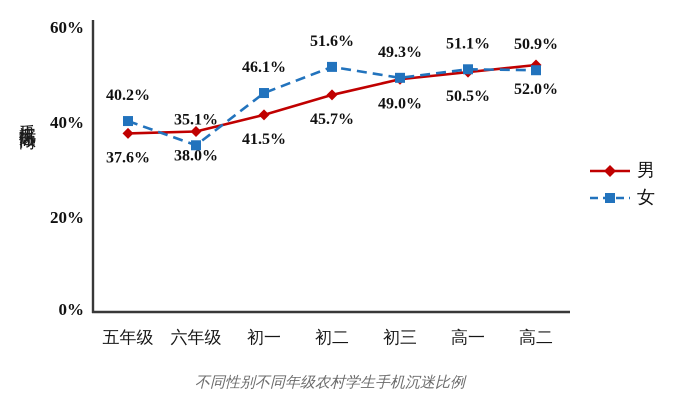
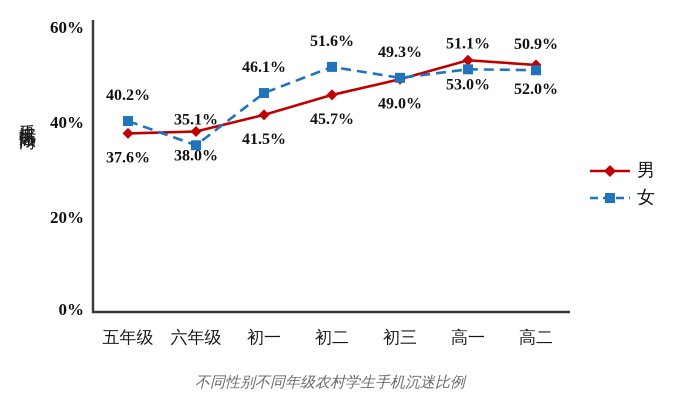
男/高一: 50.5% -> 53.0%
